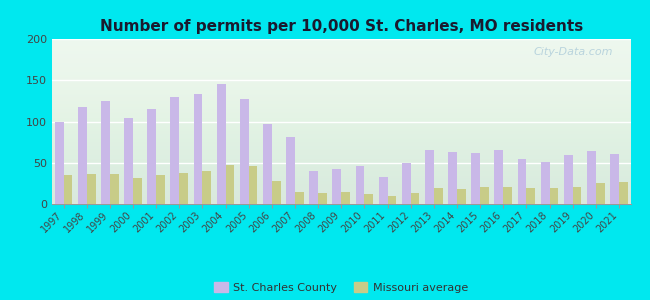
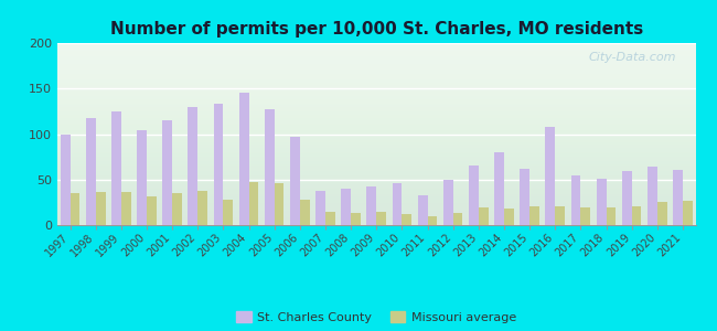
Missouri average/2003: 40 -> 28
St. Charles County/2007: 81 -> 38
St. Charles County/2014: 63 -> 80
St. Charles County/2016: 65 -> 108
